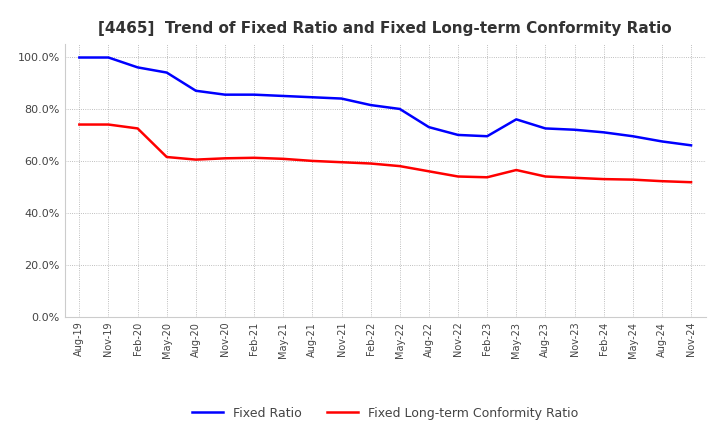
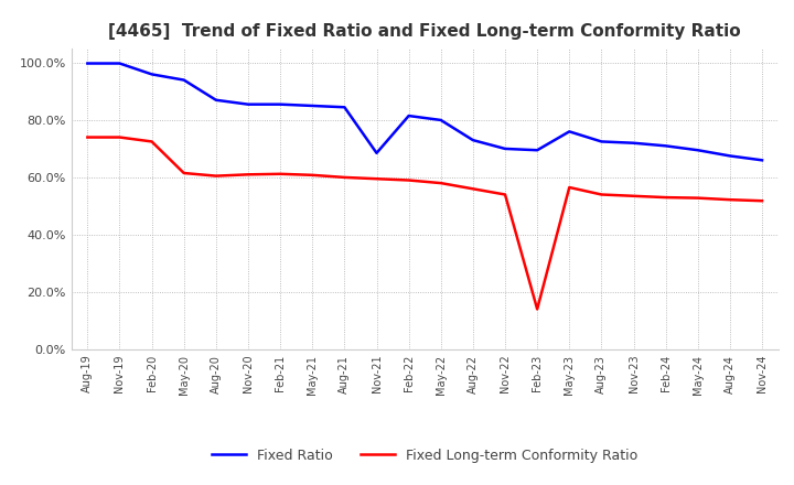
Fixed Ratio/Nov-21: 84.0% -> 68.5%
Fixed Long-term Conformity Ratio/Feb-23: 53.7% -> 14.0%
